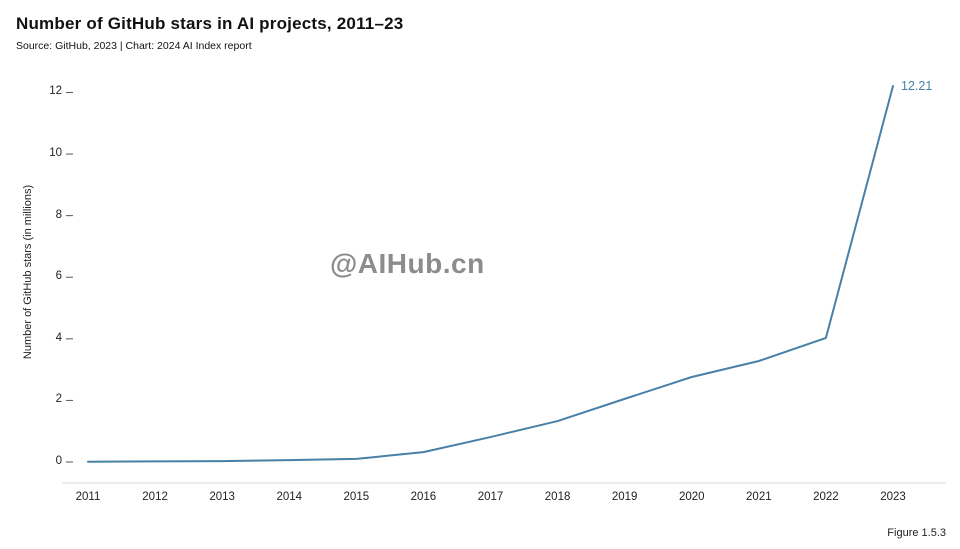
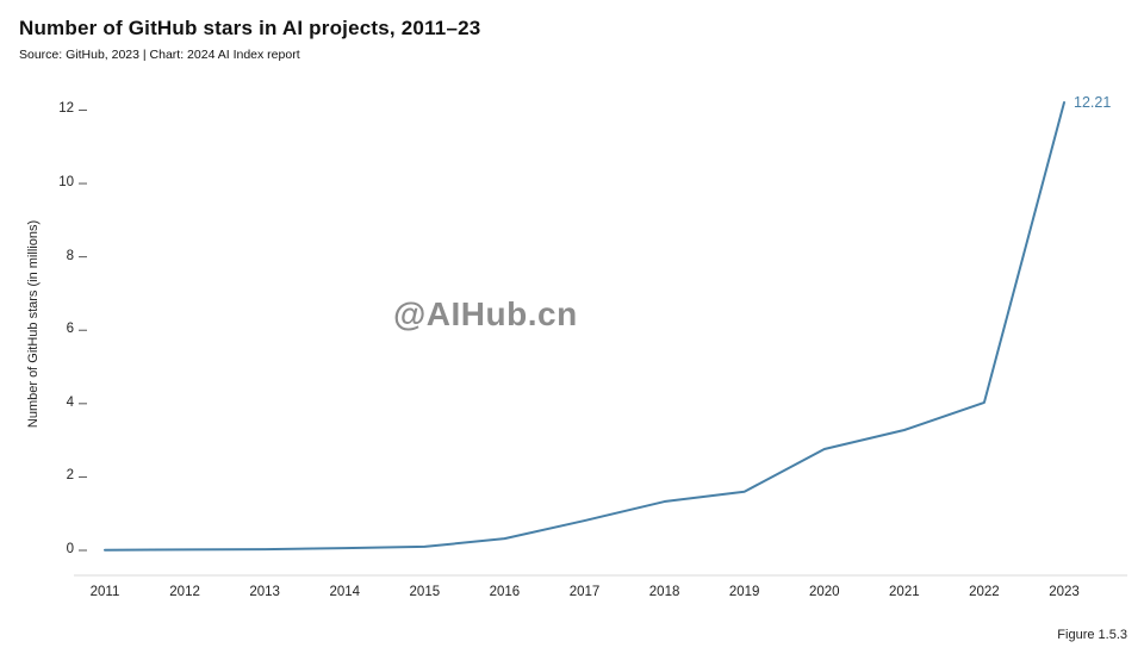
2019: 2.0 -> 1.6
